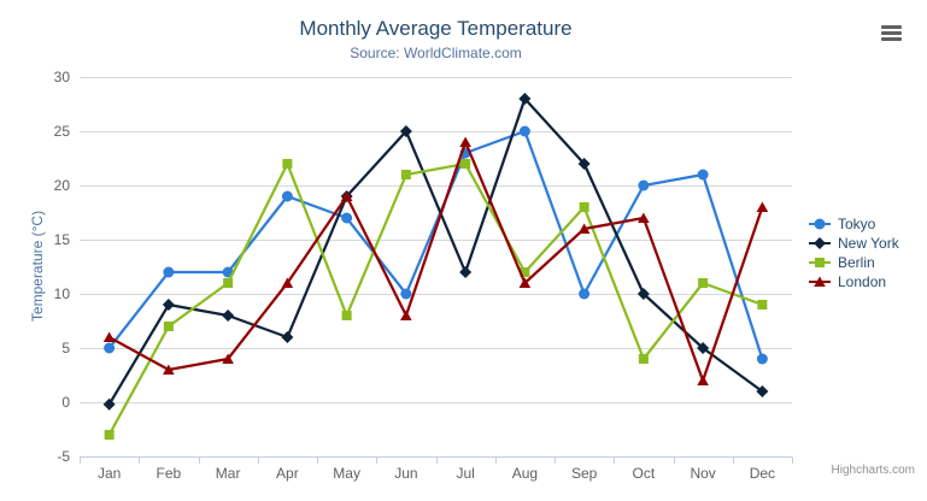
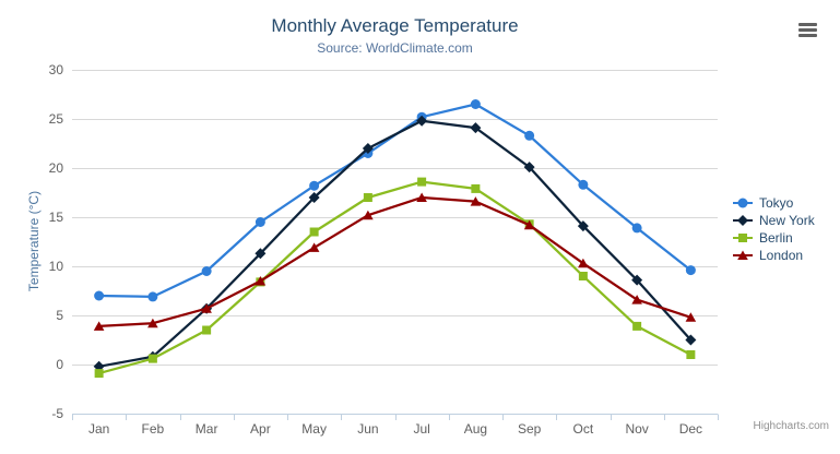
Tokyo/Jan: 5 -> 7
Berlin/Jan: -3 -> -1
London/Jan: 6 -> 4
Tokyo/Feb: 12 -> 7
New York/Feb: 9 -> 1
Berlin/Feb: 7 -> 1
London/Feb: 3 -> 4
Tokyo/Mar: 12 -> 10
New York/Mar: 8 -> 6
Berlin/Mar: 11 -> 4
London/Mar: 4 -> 6
Tokyo/Apr: 19 -> 14
New York/Apr: 6 -> 11
Berlin/Apr: 22 -> 8
London/Apr: 11 -> 8
Tokyo/May: 17 -> 18
New York/May: 19 -> 17
Berlin/May: 8 -> 14
London/May: 19 -> 12
Tokyo/Jun: 10 -> 22
New York/Jun: 25 -> 22
Berlin/Jun: 21 -> 17
London/Jun: 8 -> 15
Tokyo/Jul: 23 -> 25
New York/Jul: 12 -> 25
Berlin/Jul: 22 -> 19
London/Jul: 24 -> 17
Tokyo/Aug: 25 -> 26
New York/Aug: 28 -> 24
Berlin/Aug: 12 -> 18
London/Aug: 11 -> 17
Tokyo/Sep: 10 -> 23
New York/Sep: 22 -> 20
Berlin/Sep: 18 -> 14
London/Sep: 16 -> 14
Tokyo/Oct: 20 -> 18
New York/Oct: 10 -> 14
Berlin/Oct: 4 -> 9
London/Oct: 17 -> 10
Tokyo/Nov: 21 -> 14
New York/Nov: 5 -> 9
Berlin/Nov: 11 -> 4
London/Nov: 2 -> 7
Tokyo/Dec: 4 -> 10
New York/Dec: 1 -> 2
Berlin/Dec: 9 -> 1
London/Dec: 18 -> 5
